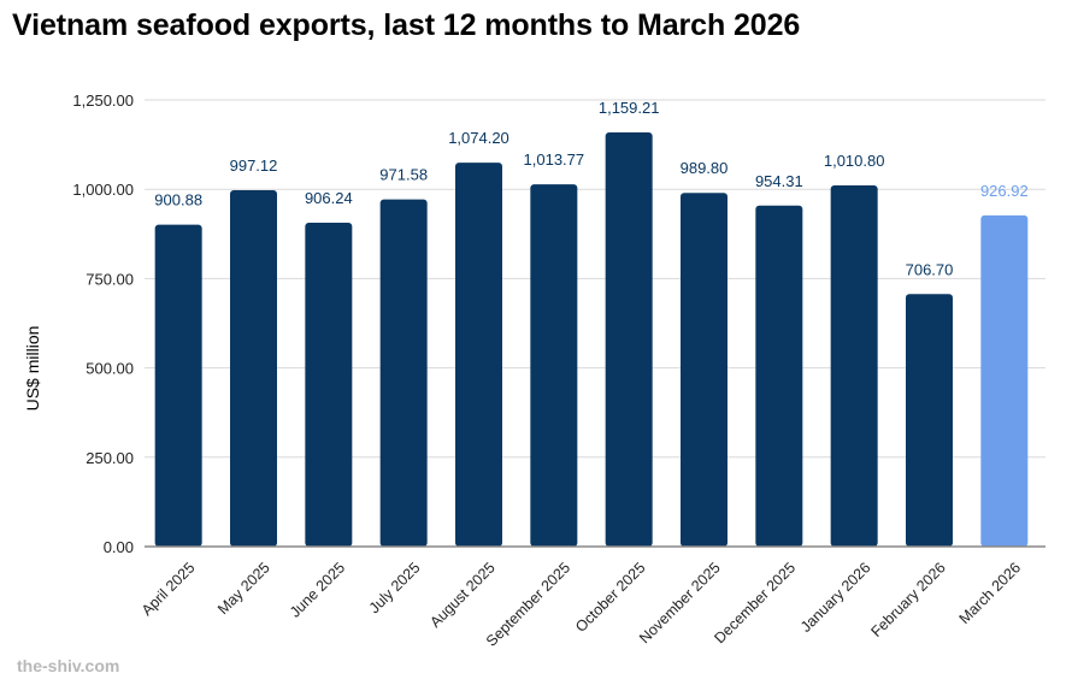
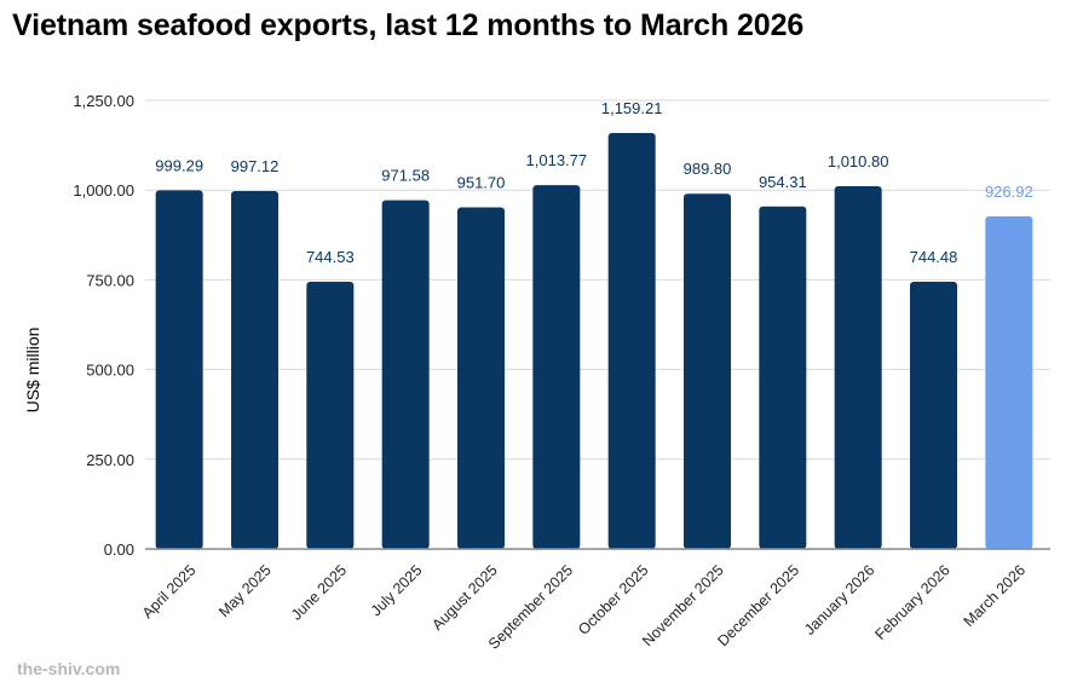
April 2025: 900.88 -> 999.29
June 2025: 906.24 -> 744.53
August 2025: 1,074.20 -> 951.70
February 2026: 706.70 -> 744.48
